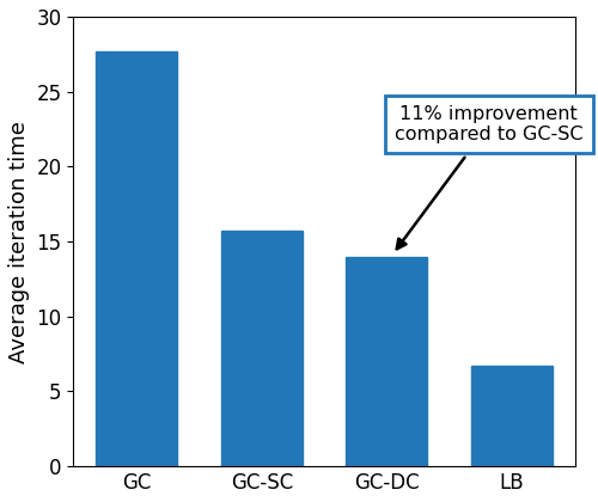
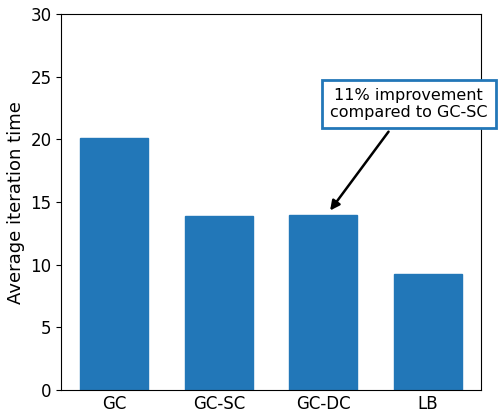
GC: 27.7 -> 20.1
GC-SC: 15.7 -> 13.9
LB: 6.7 -> 9.3
